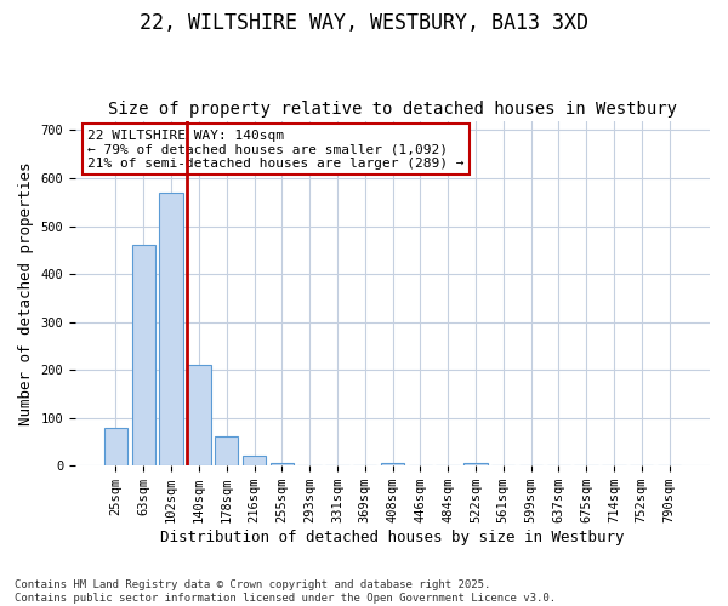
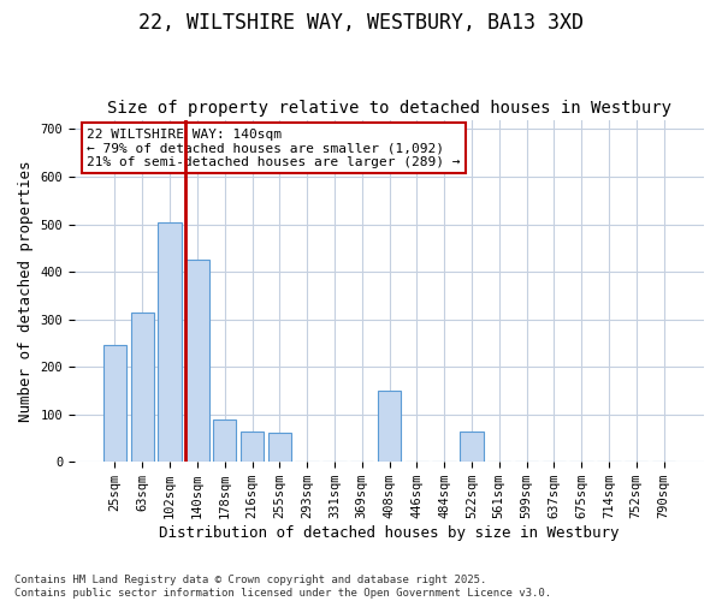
25sqm: 80 -> 245
63sqm: 460 -> 315
102sqm: 570 -> 505
140sqm: 210 -> 425
178sqm: 60 -> 90
216sqm: 20 -> 65
255sqm: 5 -> 60
408sqm: 5 -> 150
522sqm: 5 -> 65
